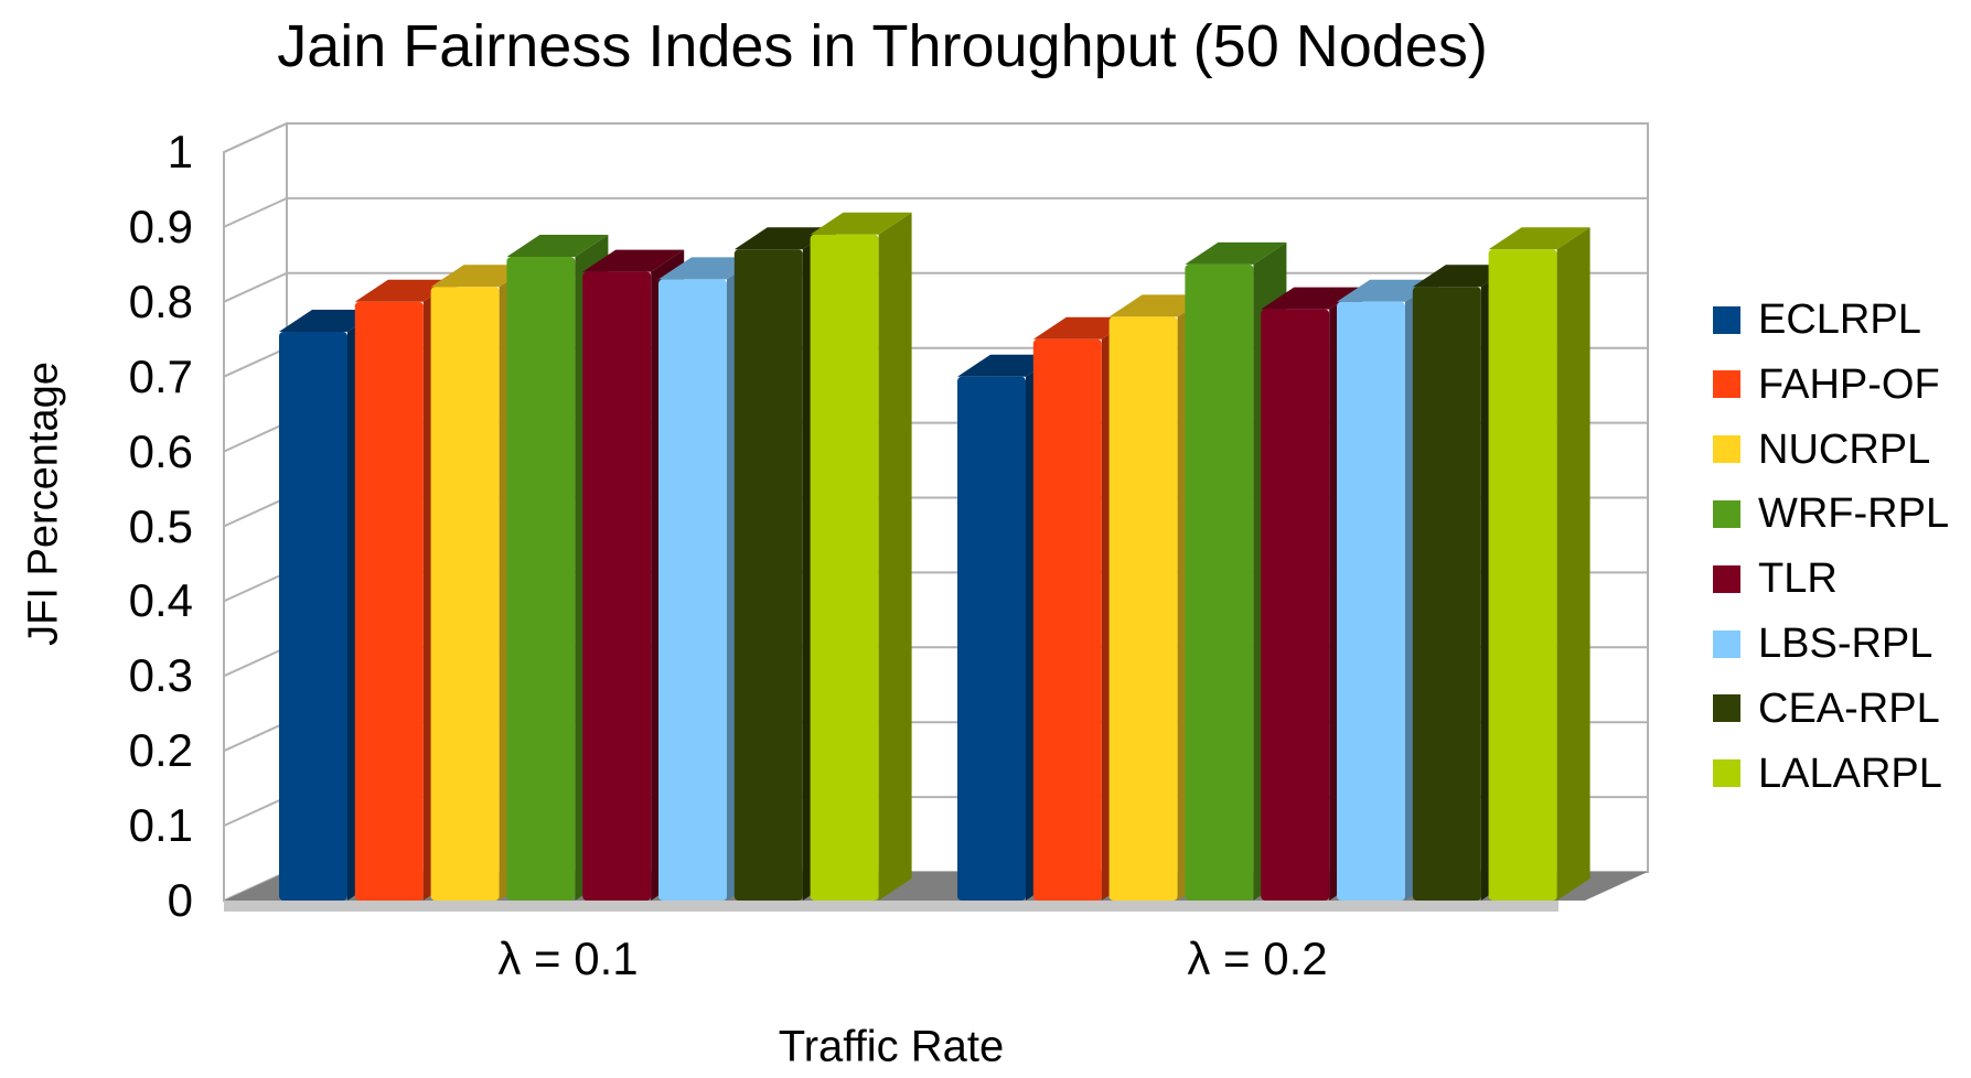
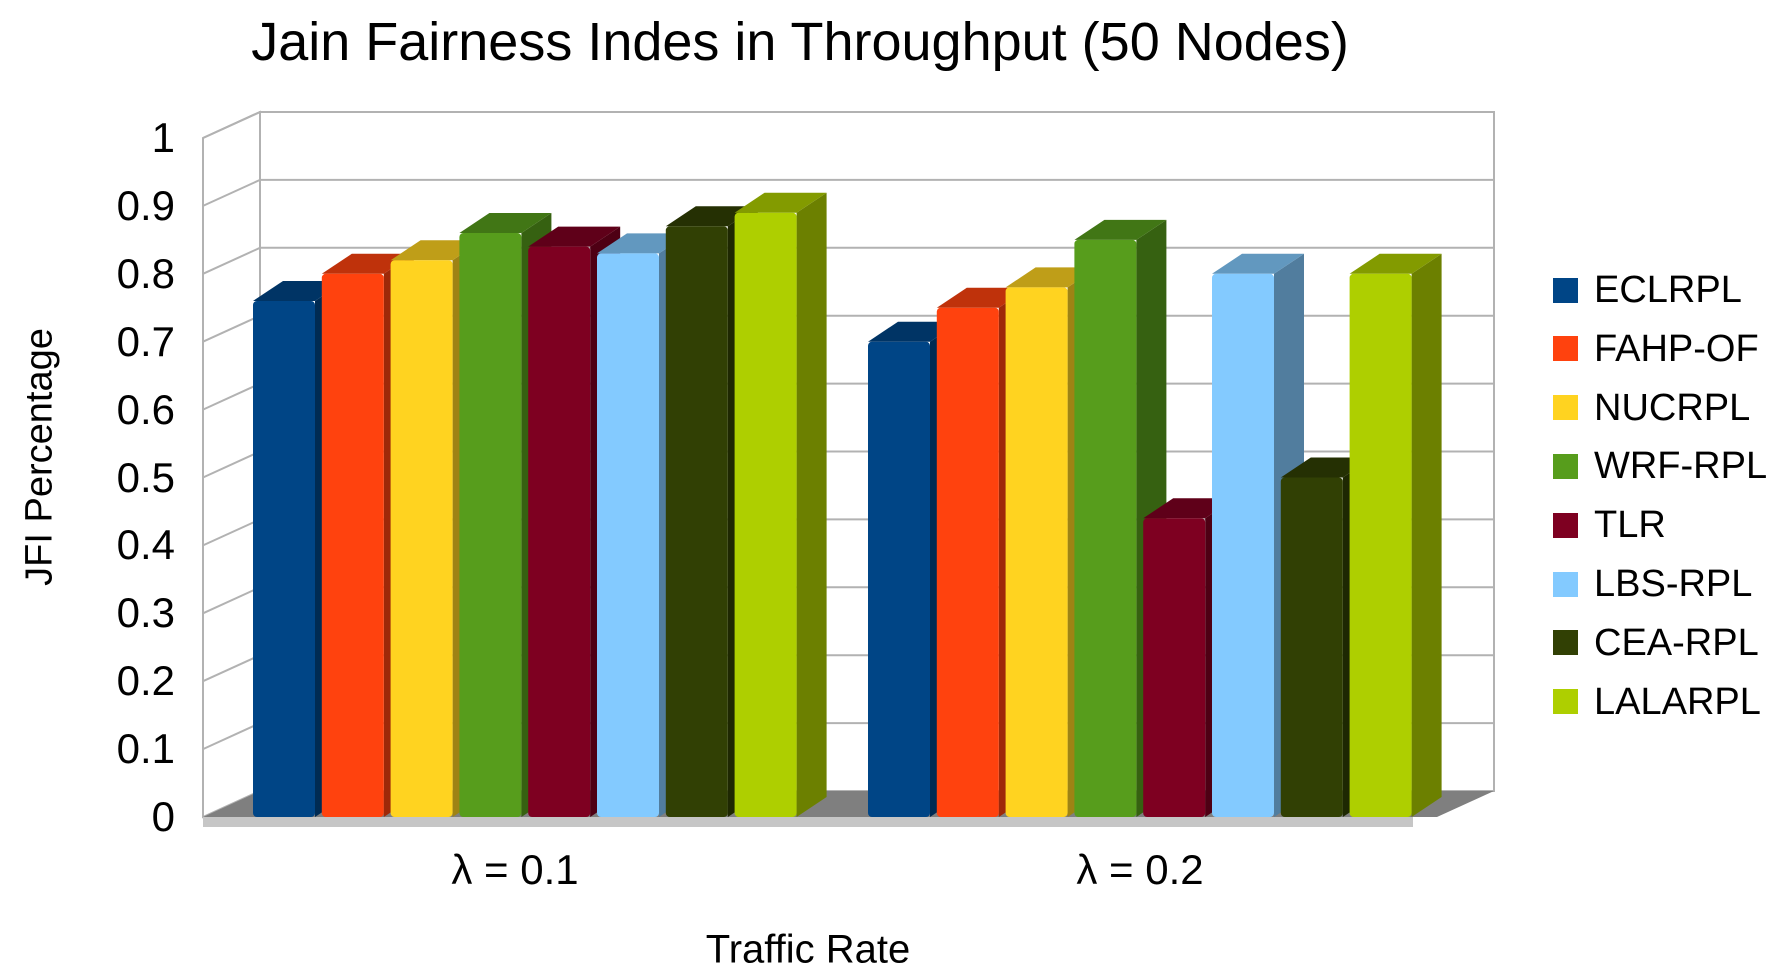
TLR/λ = 0.2: 0.79 -> 0.44
CEA-RPL/λ = 0.2: 0.82 -> 0.50
LALARPL/λ = 0.2: 0.87 -> 0.80
